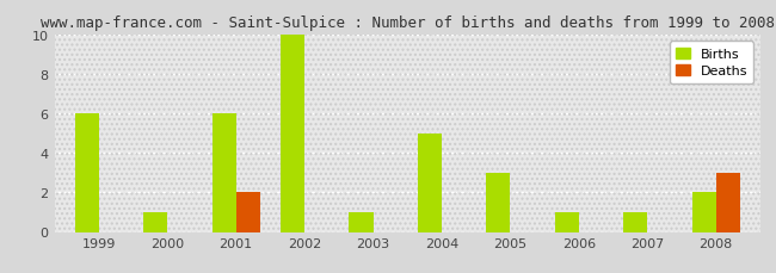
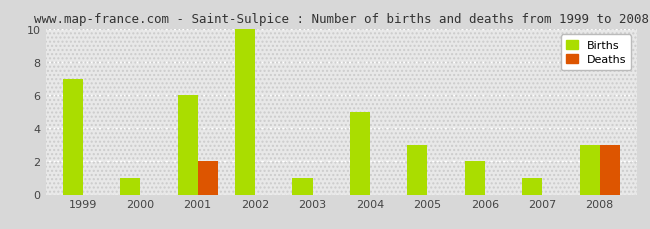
Births/1999: 6 -> 7
Births/2006: 1 -> 2
Births/2008: 2 -> 3
